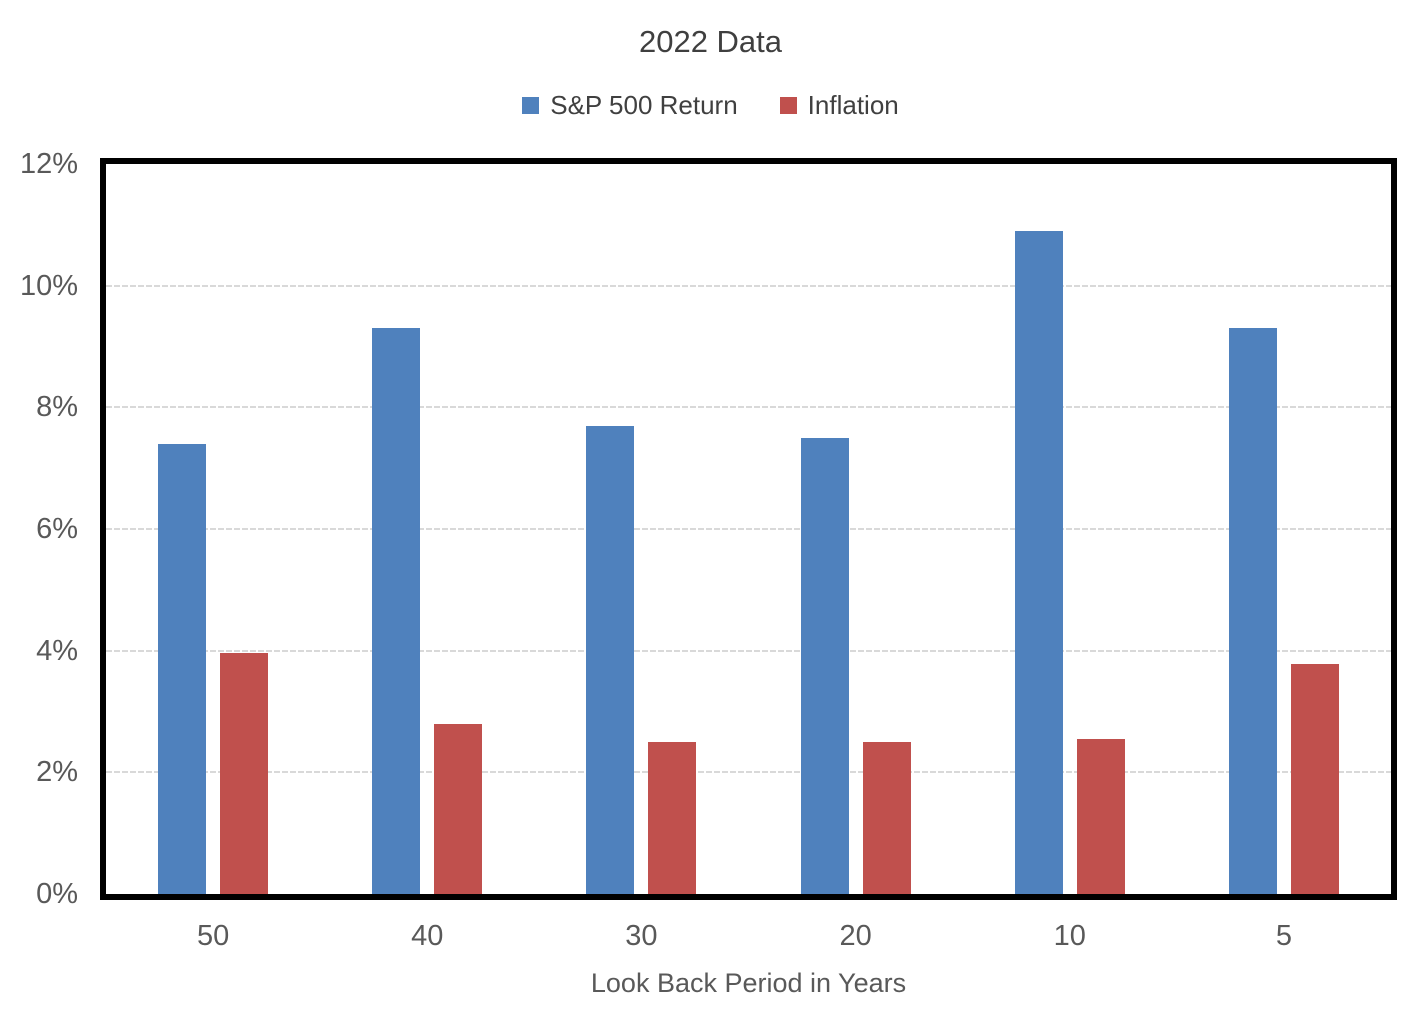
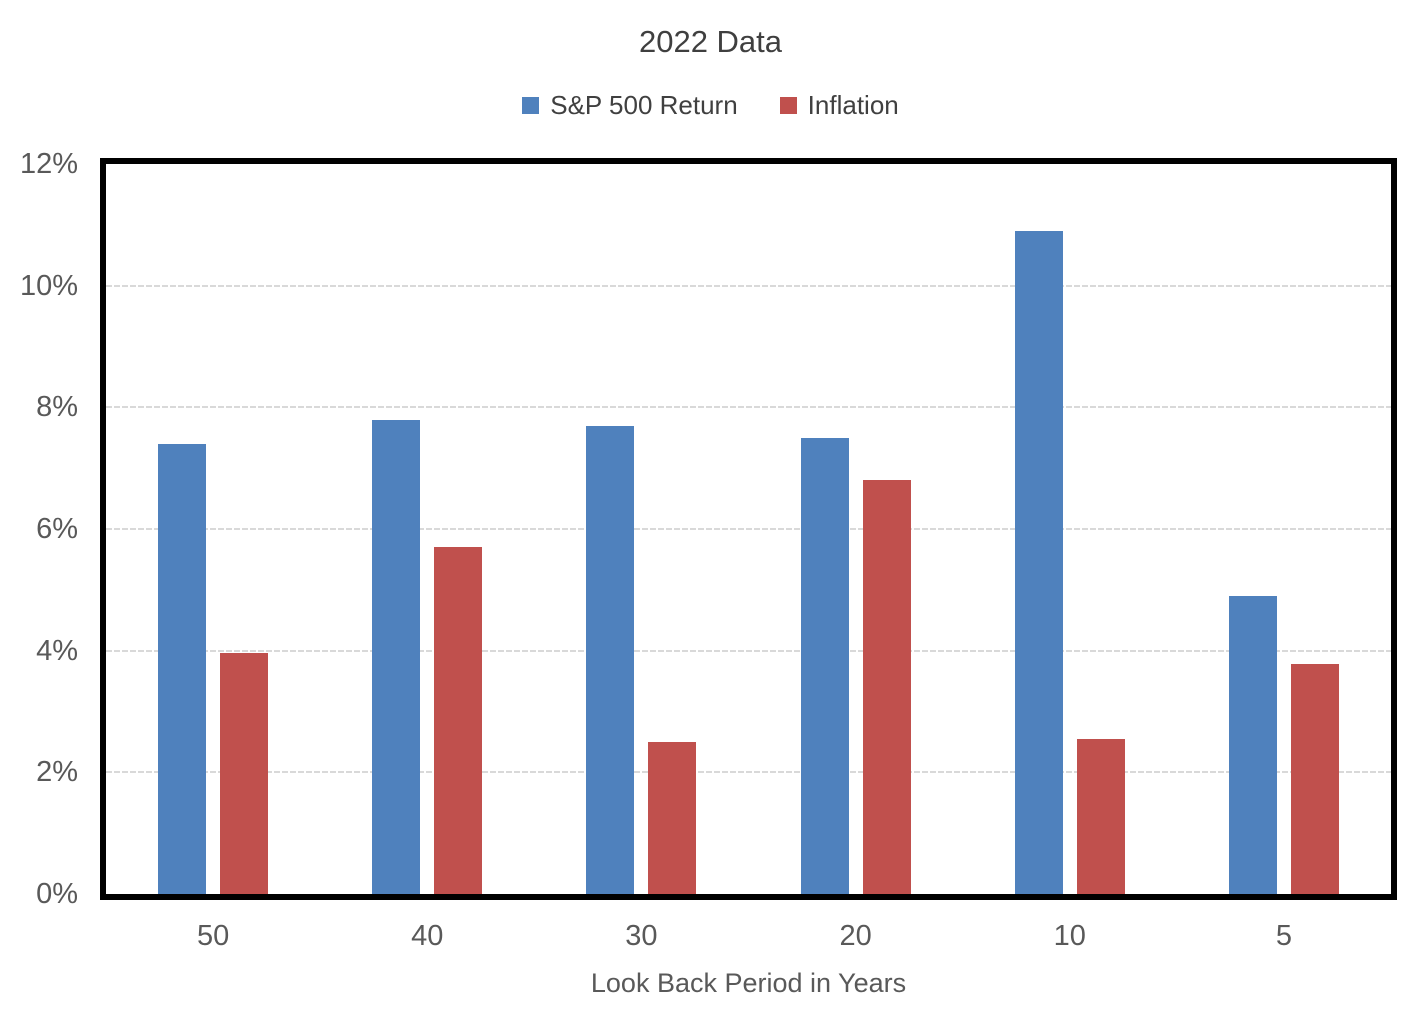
S&P 500 Return/40: 9.3% -> 7.8%
Inflation/40: 2.8% -> 5.7%
Inflation/20: 2.5% -> 6.8%
S&P 500 Return/5: 9.3% -> 4.9%
